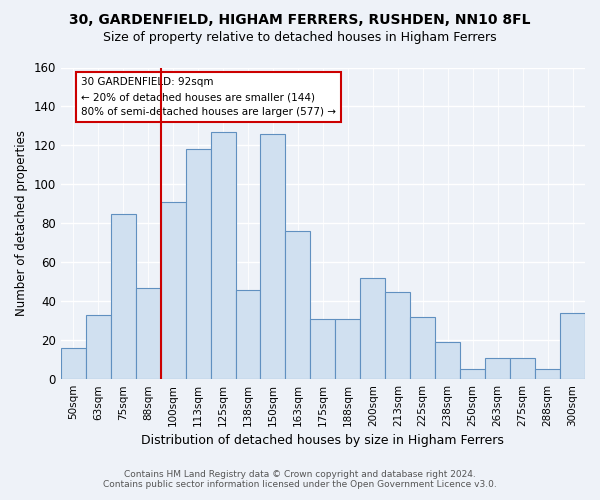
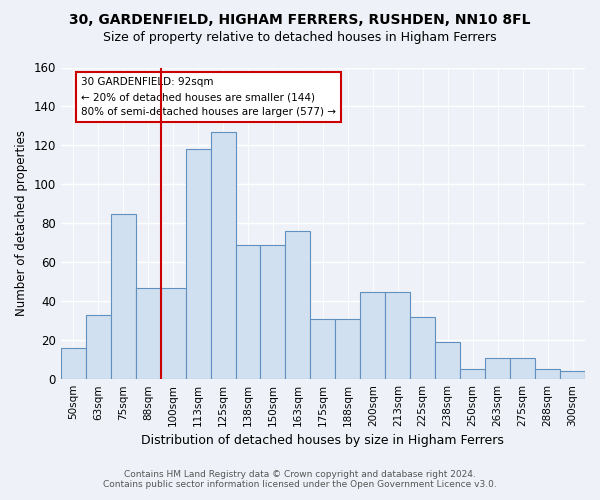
100sqm: 91 -> 47
138sqm: 46 -> 69
150sqm: 126 -> 69
200sqm: 52 -> 45
300sqm: 34 -> 4
